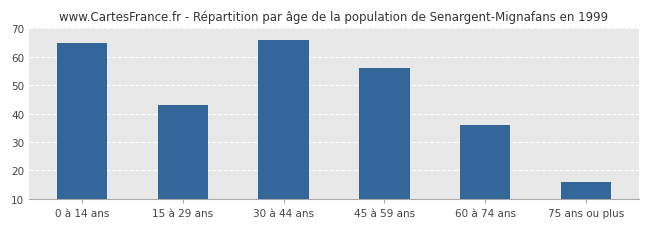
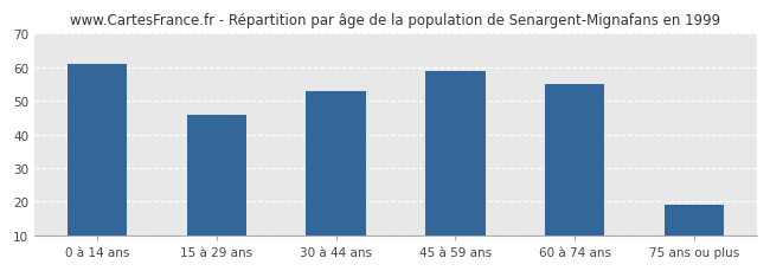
0 à 14 ans: 65 -> 61
15 à 29 ans: 43 -> 46
30 à 44 ans: 66 -> 53
45 à 59 ans: 56 -> 59
60 à 74 ans: 36 -> 55
75 ans ou plus: 16 -> 19
